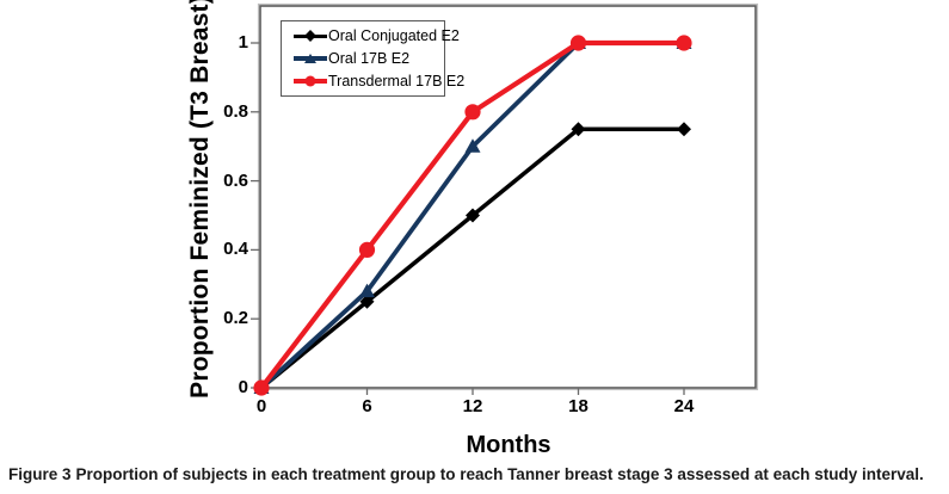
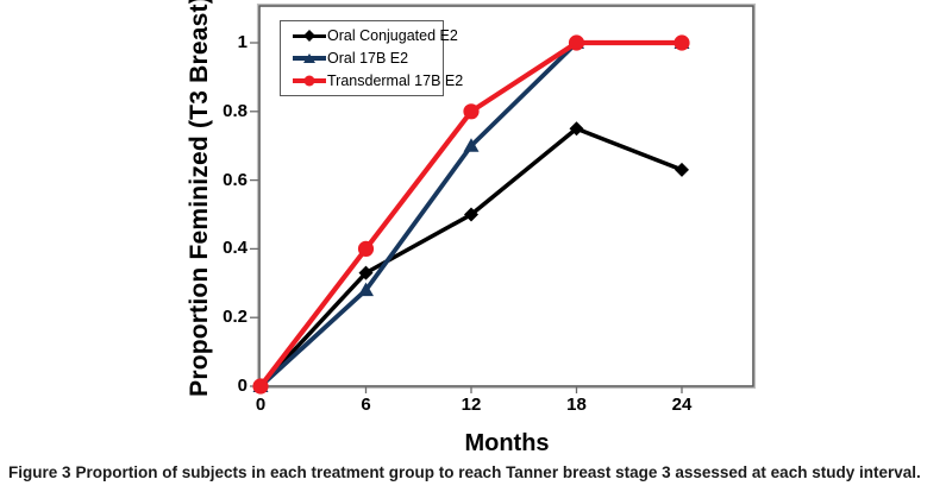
Oral Conjugated E2/6: 0.25 -> 0.33
Oral Conjugated E2/24: 0.75 -> 0.63
